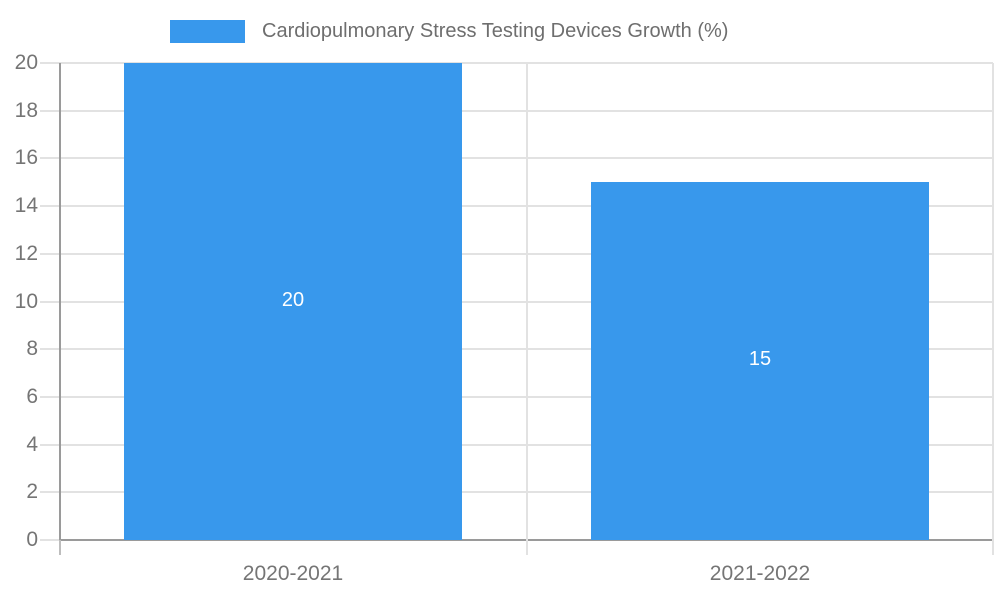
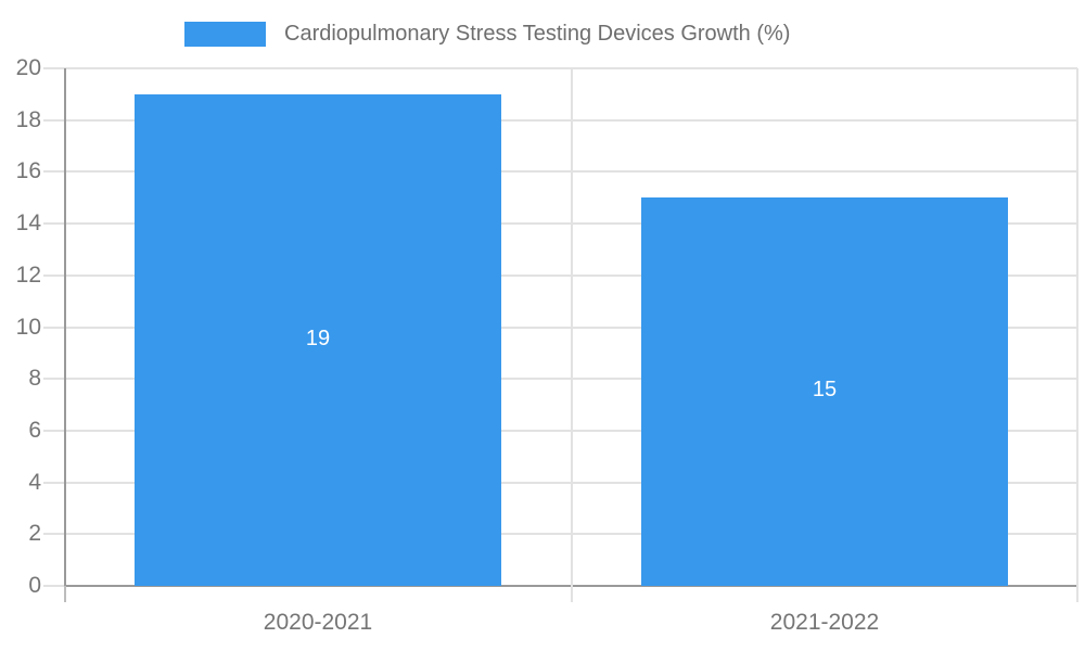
2020-2021: 20 -> 19
